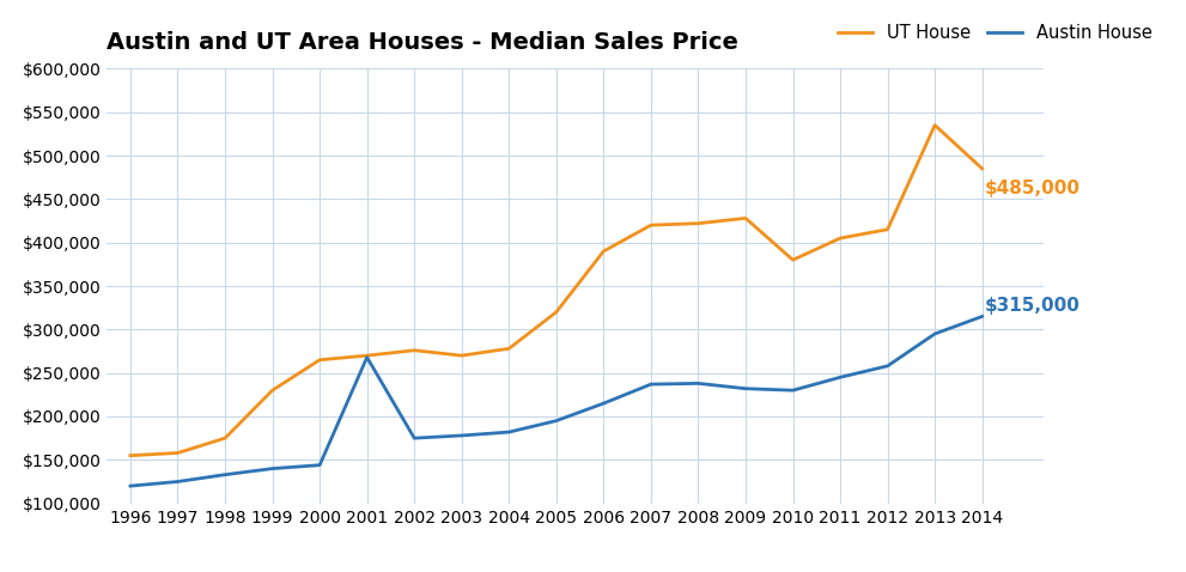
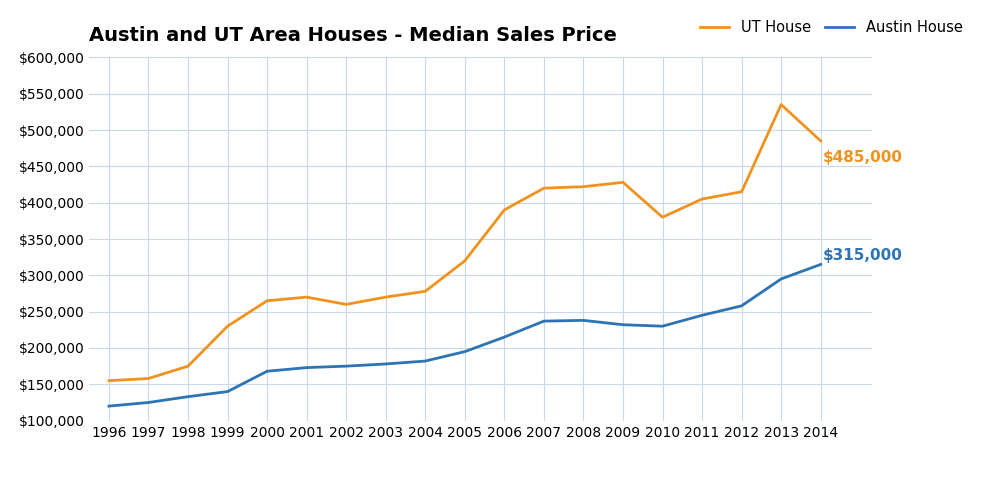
Austin House/2000: $144,000 -> $168,000
Austin House/2001: $268,000 -> $173,000
UT House/2002: $276,000 -> $260,000
